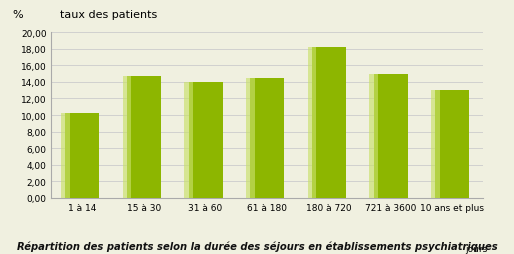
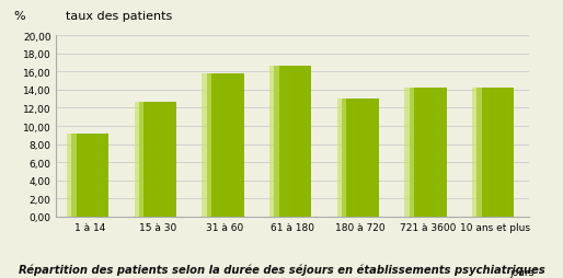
1 à 14: 10,2 -> 9,2
15 à 30: 14,7 -> 12,6
31 à 60: 14,0 -> 15,8
61 à 180: 14,5 -> 16,6
180 à 720: 18,2 -> 13,0
721 à 3600: 14,9 -> 14,2
10 ans et plus: 13,0 -> 14,2
